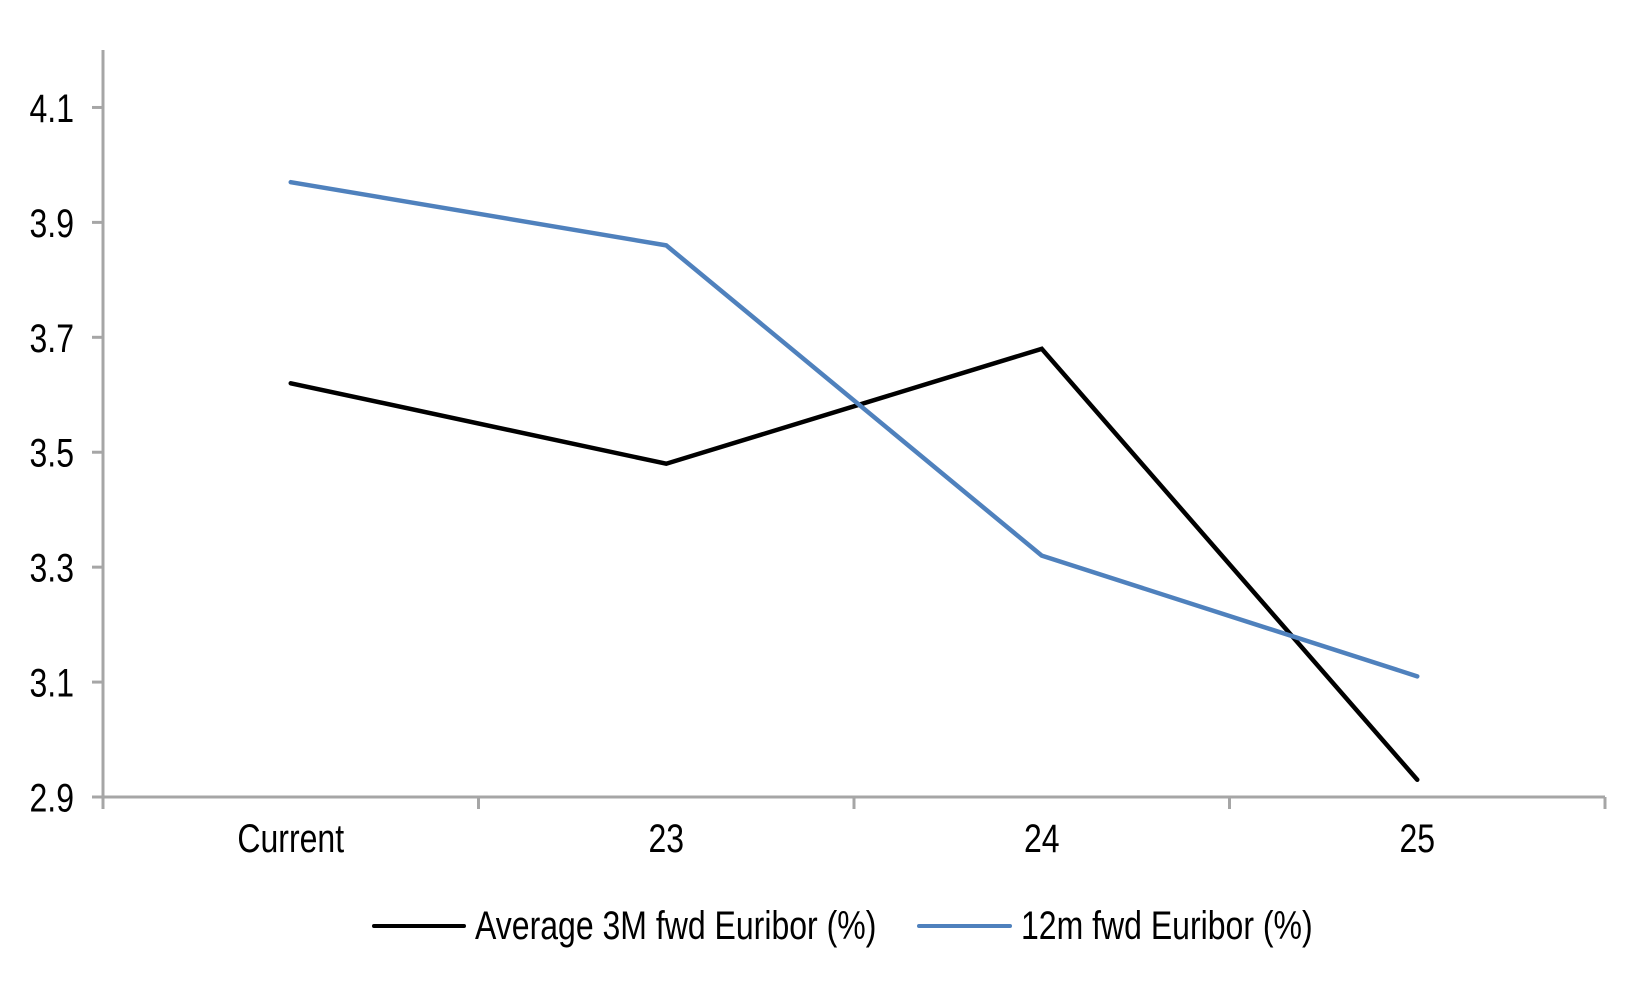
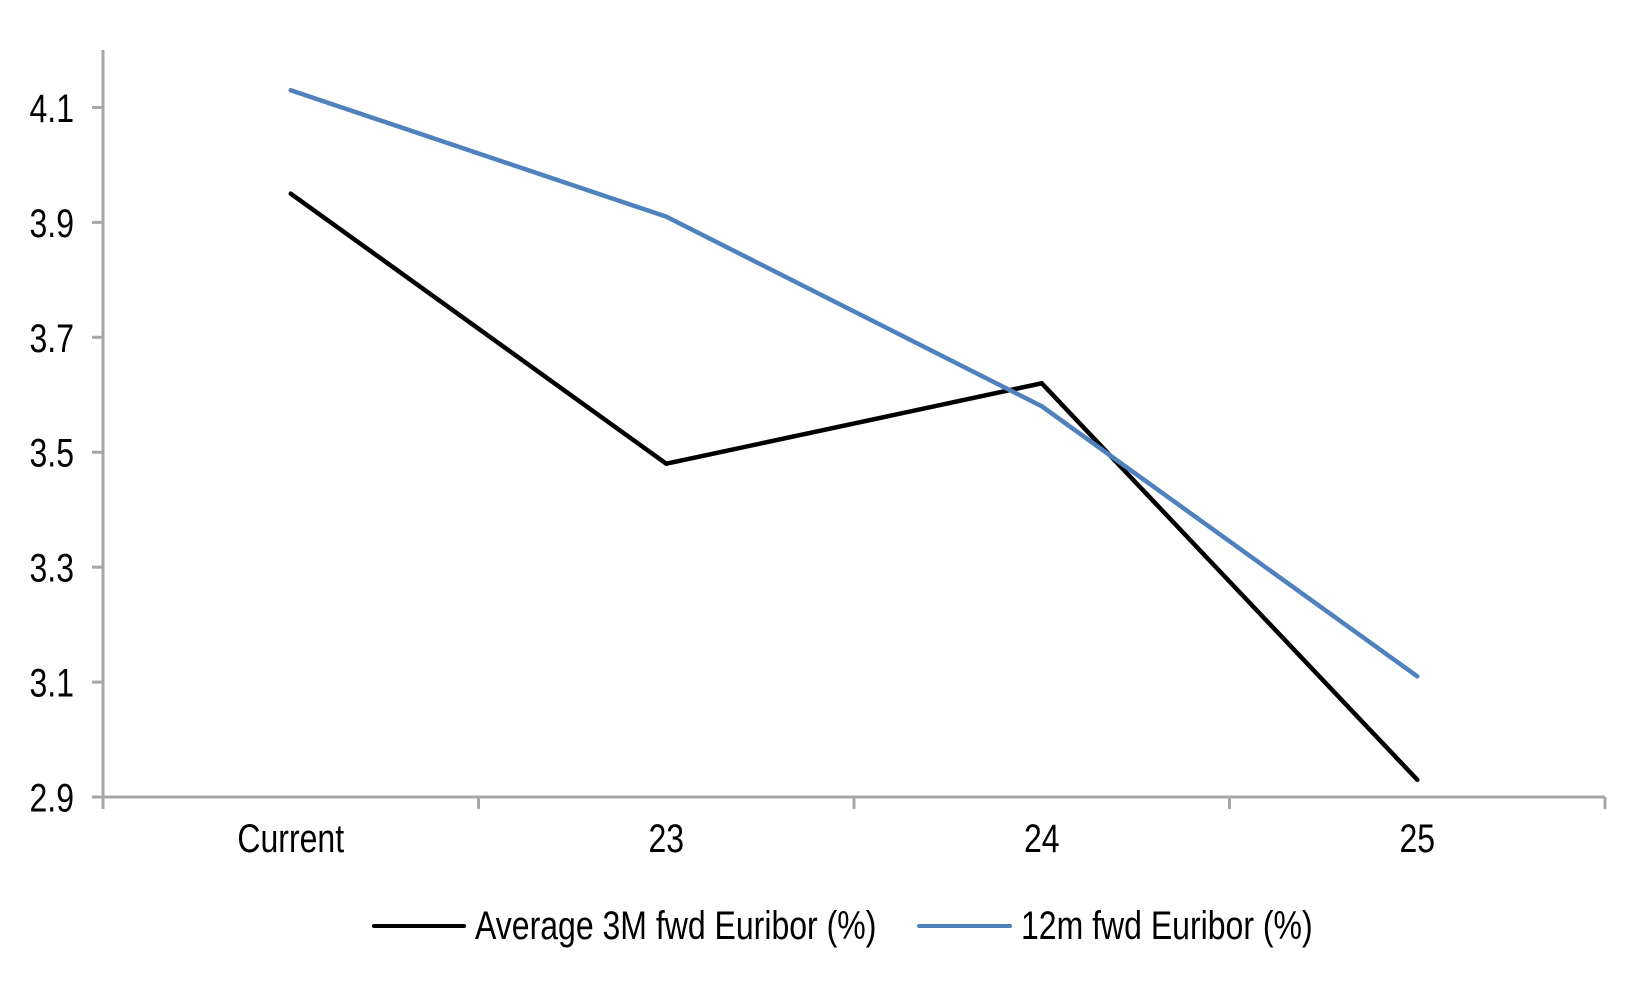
Average 3M fwd Euribor (%)/Current: 3.62 -> 3.95
12m fwd Euribor (%)/Current: 3.97 -> 4.13
12m fwd Euribor (%)/23: 3.86 -> 3.91
Average 3M fwd Euribor (%)/24: 3.68 -> 3.62
12m fwd Euribor (%)/24: 3.32 -> 3.58
